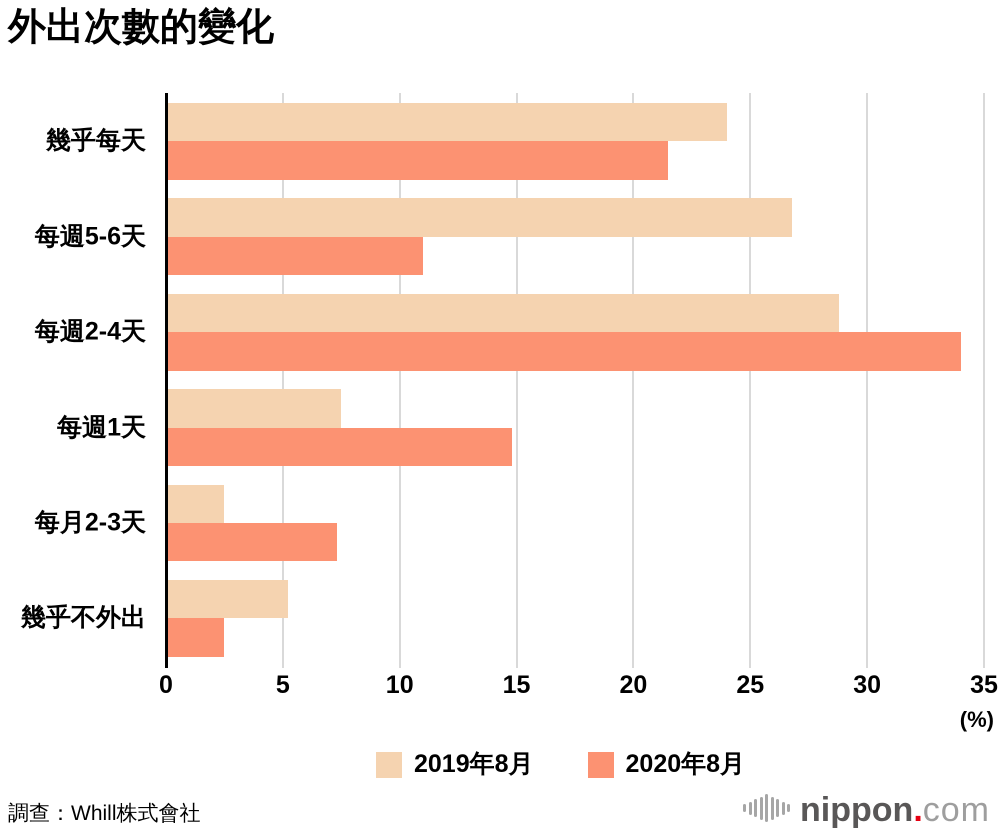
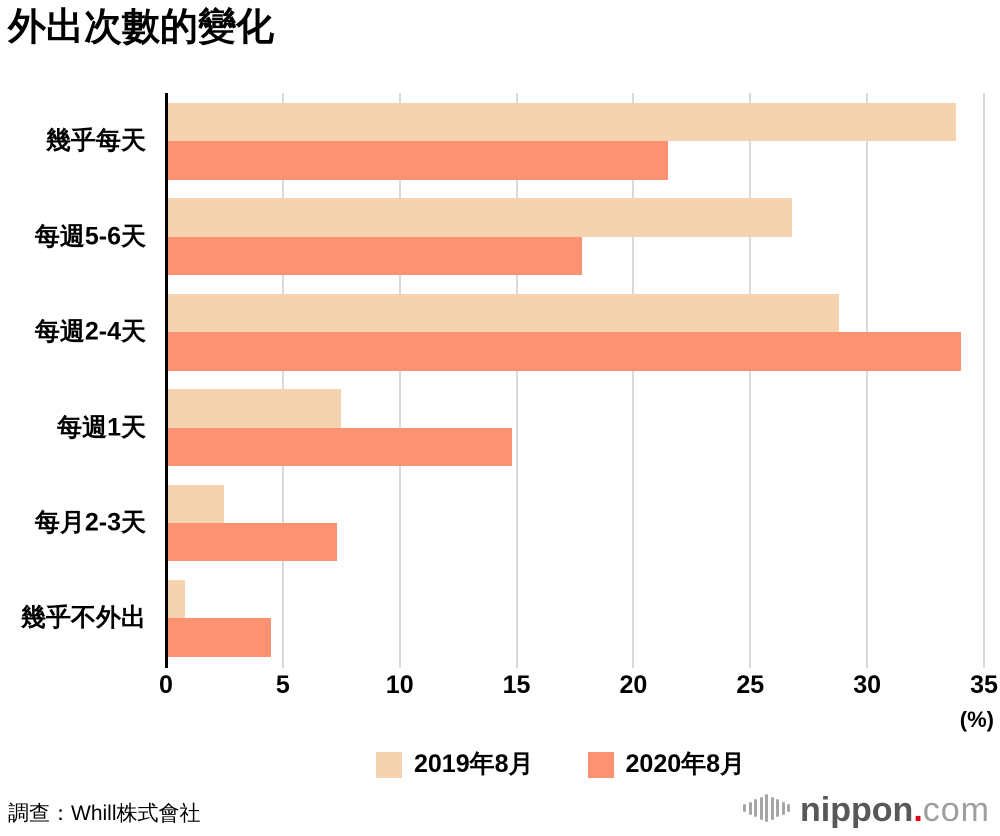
2019年8月/幾乎每天: 24.0 -> 33.8
2020年8月/每週5-6天: 11.0 -> 17.8
2019年8月/幾乎不外出: 5.2 -> 0.8
2020年8月/幾乎不外出: 2.5 -> 4.5
